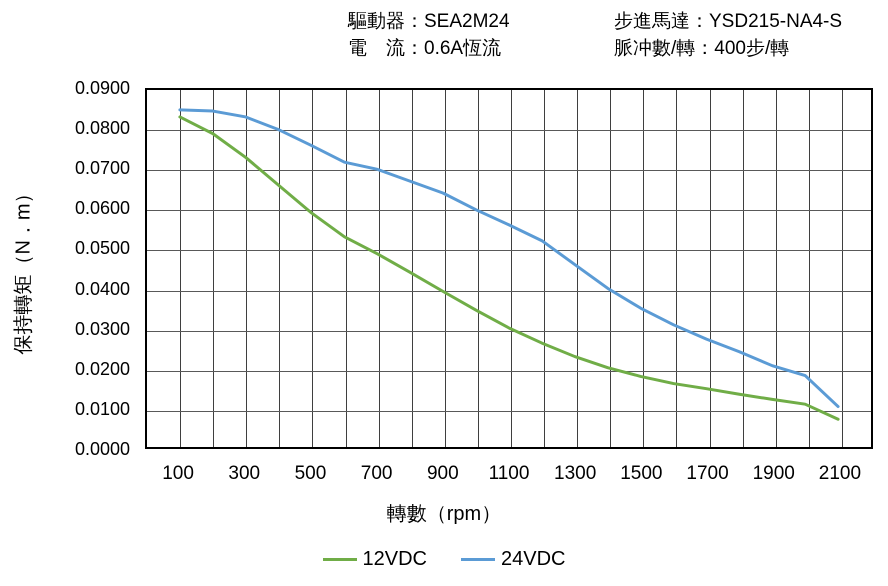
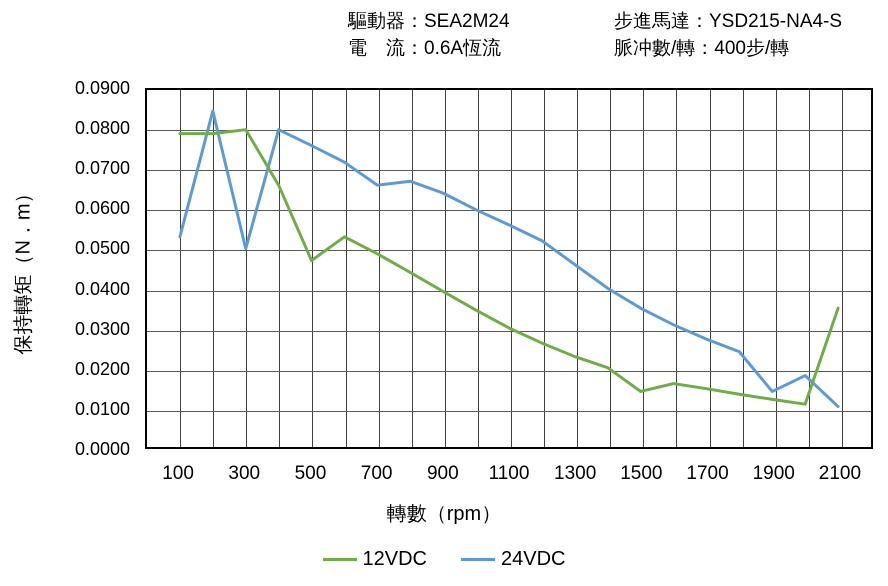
12VDC/100: 0.083 -> 0.079
24VDC/100: 0.085 -> 0.053
12VDC/300: 0.073 -> 0.080
24VDC/300: 0.083 -> 0.050
12VDC/500: 0.059 -> 0.047
24VDC/700: 0.070 -> 0.066
12VDC/1500: 0.018 -> 0.014
24VDC/1900: 0.021 -> 0.014
12VDC/2100: 0.007 -> 0.035
